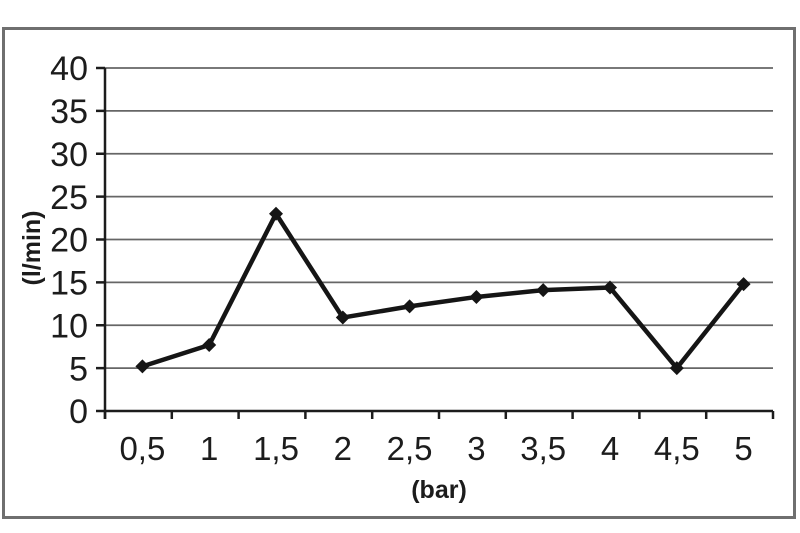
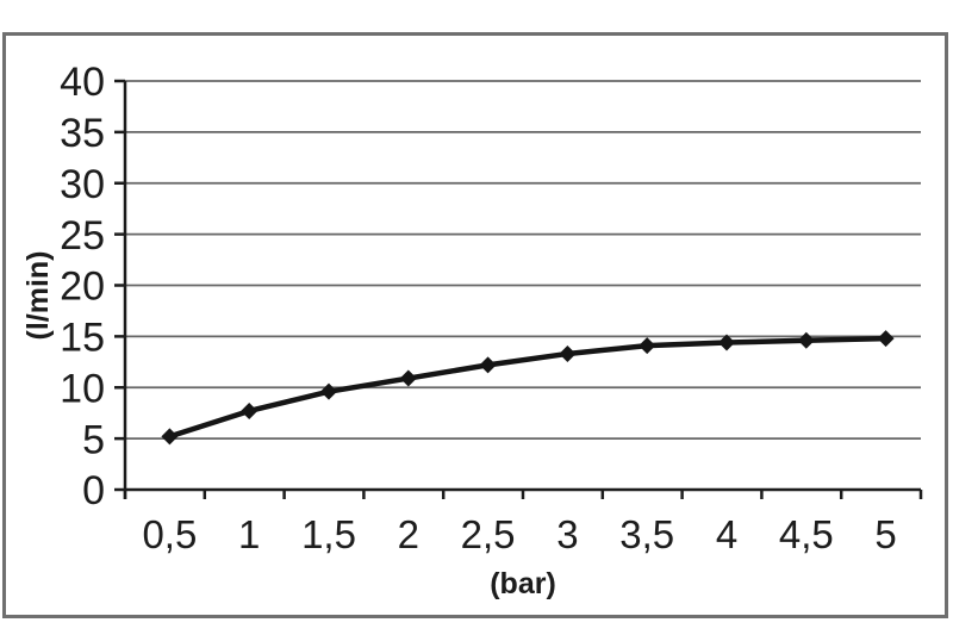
1,5: 23 -> 10
4,5: 5 -> 15
